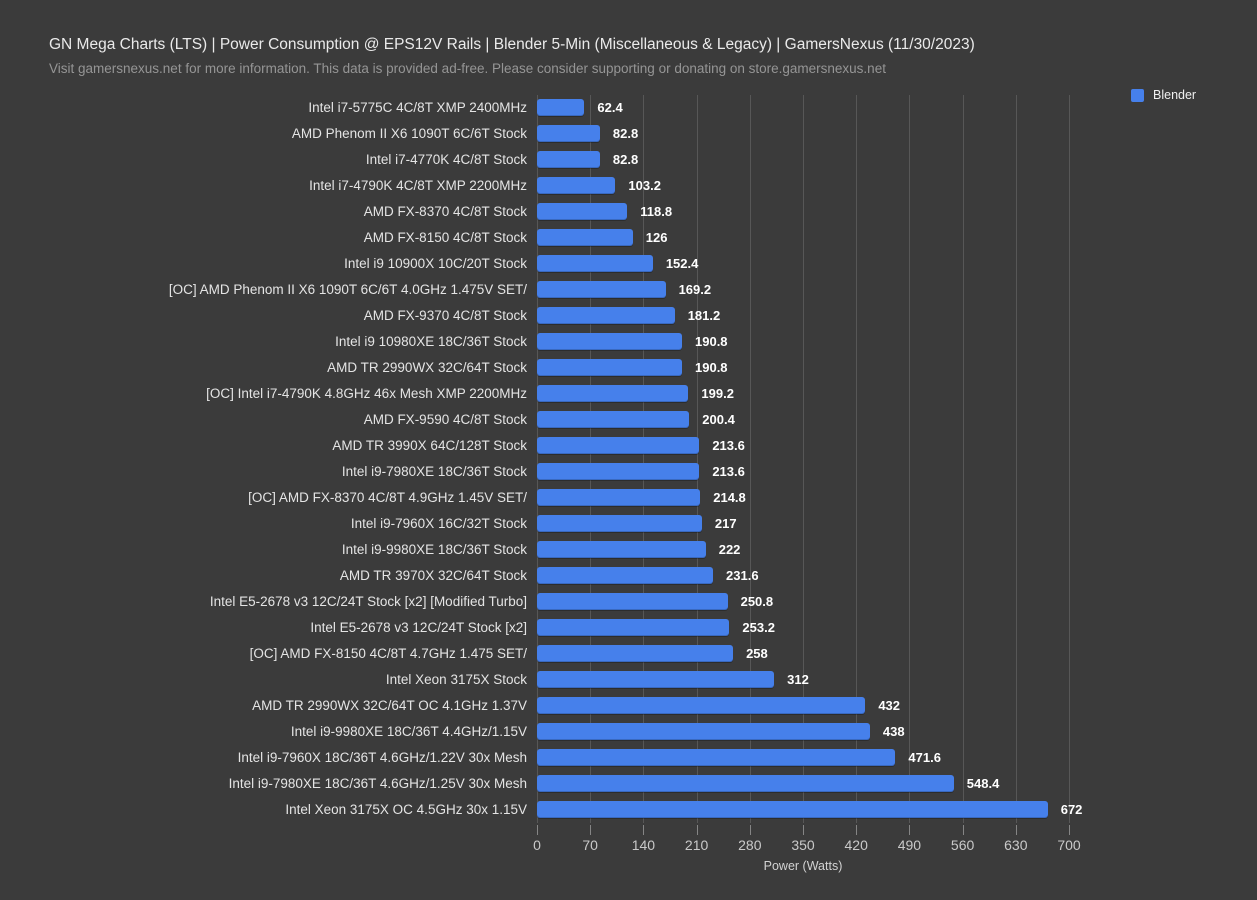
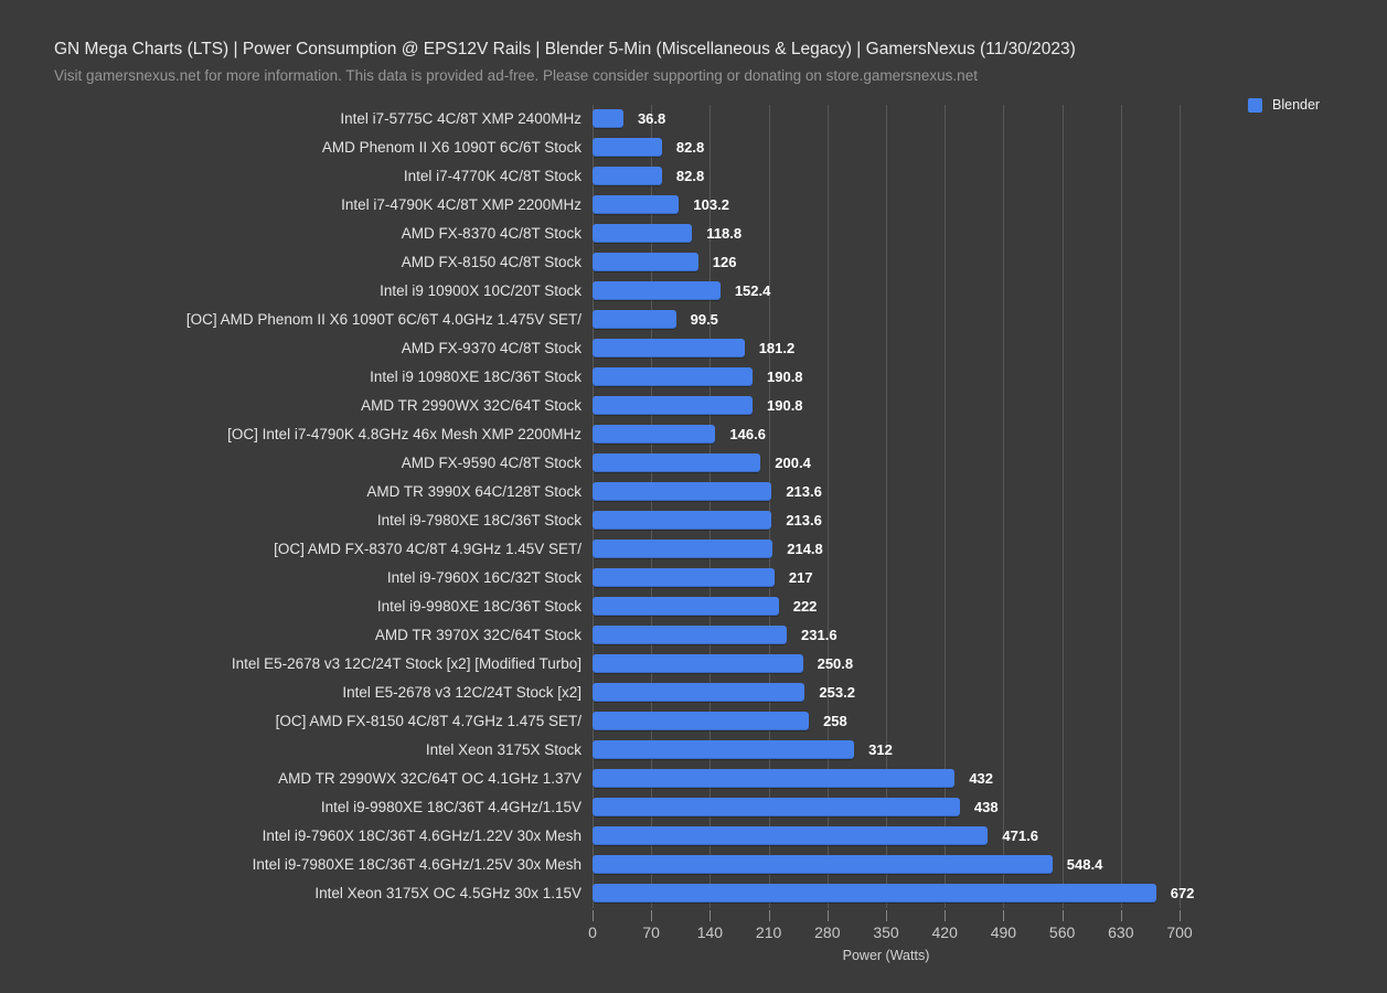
Intel i7-5775C 4C/8T XMP 2400MHz: 62.4 -> 36.8
[OC] AMD Phenom II X6 1090T 6C/6T 4.0GHz 1.475V SET/: 169.2 -> 99.5
[OC] Intel i7-4790K 4.8GHz 46x Mesh XMP 2200MHz: 199.2 -> 146.6
